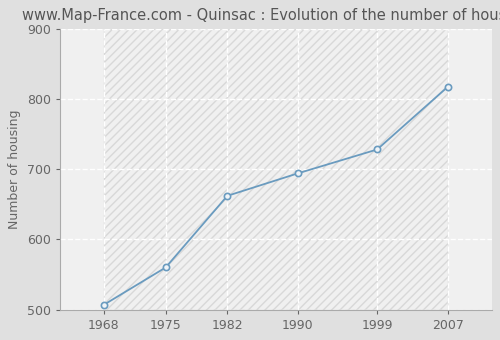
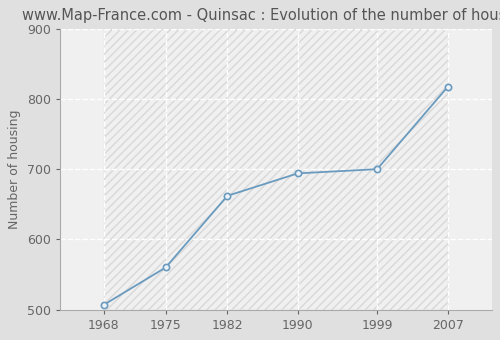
1999: 728 -> 700
